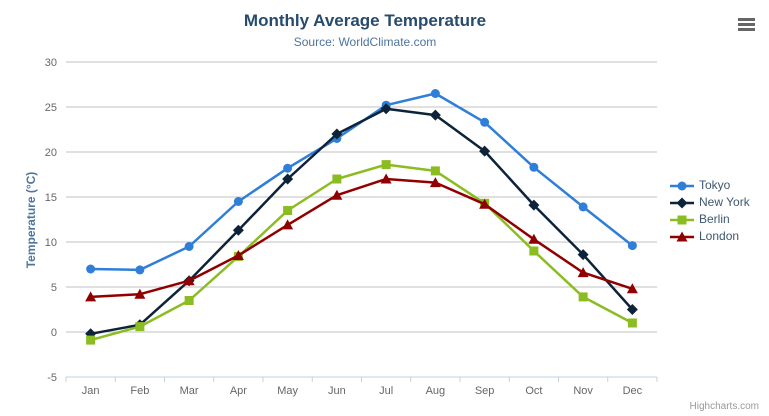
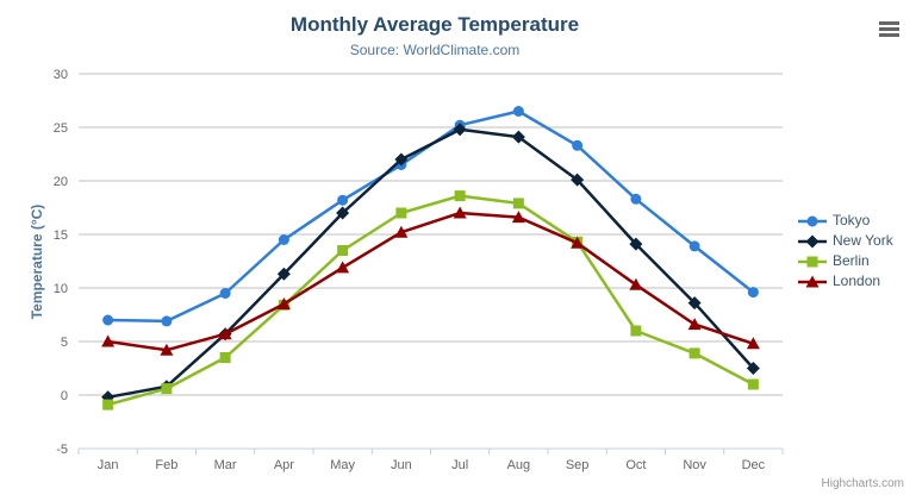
London/Jan: 4 -> 5
Berlin/Oct: 9 -> 6
